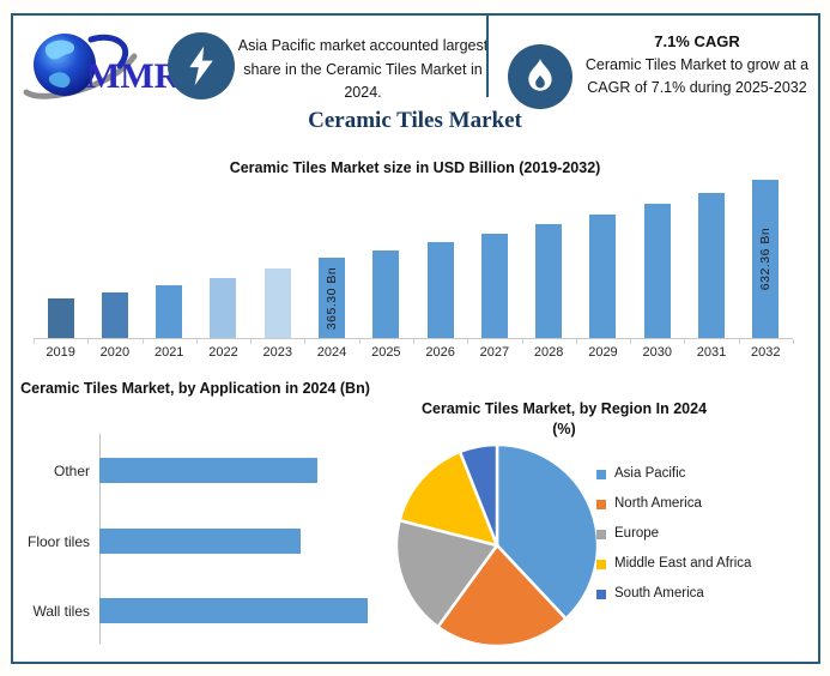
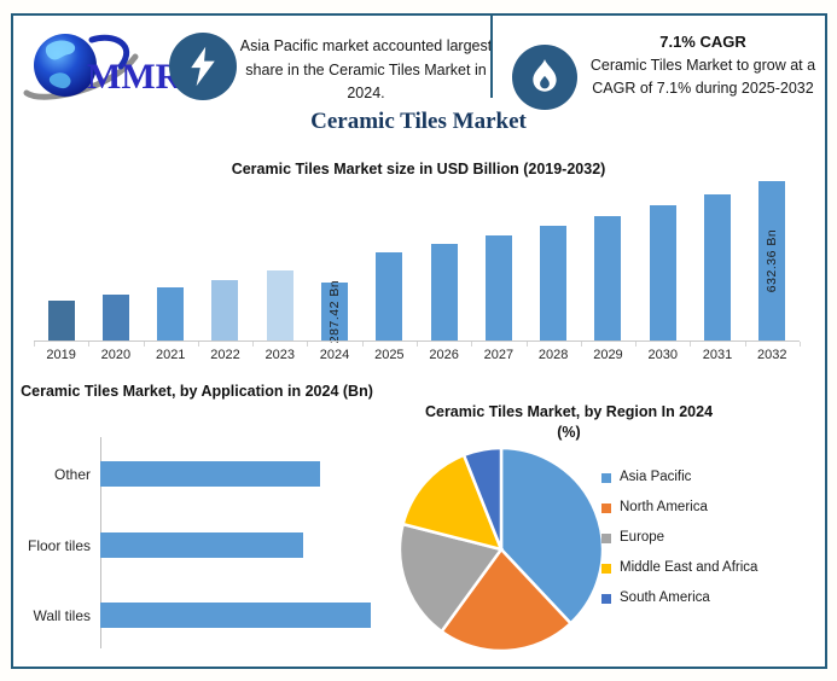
Ceramic Tiles Market size in USD Billion (2019-2032)/2024: 365.30 -> 287.42
